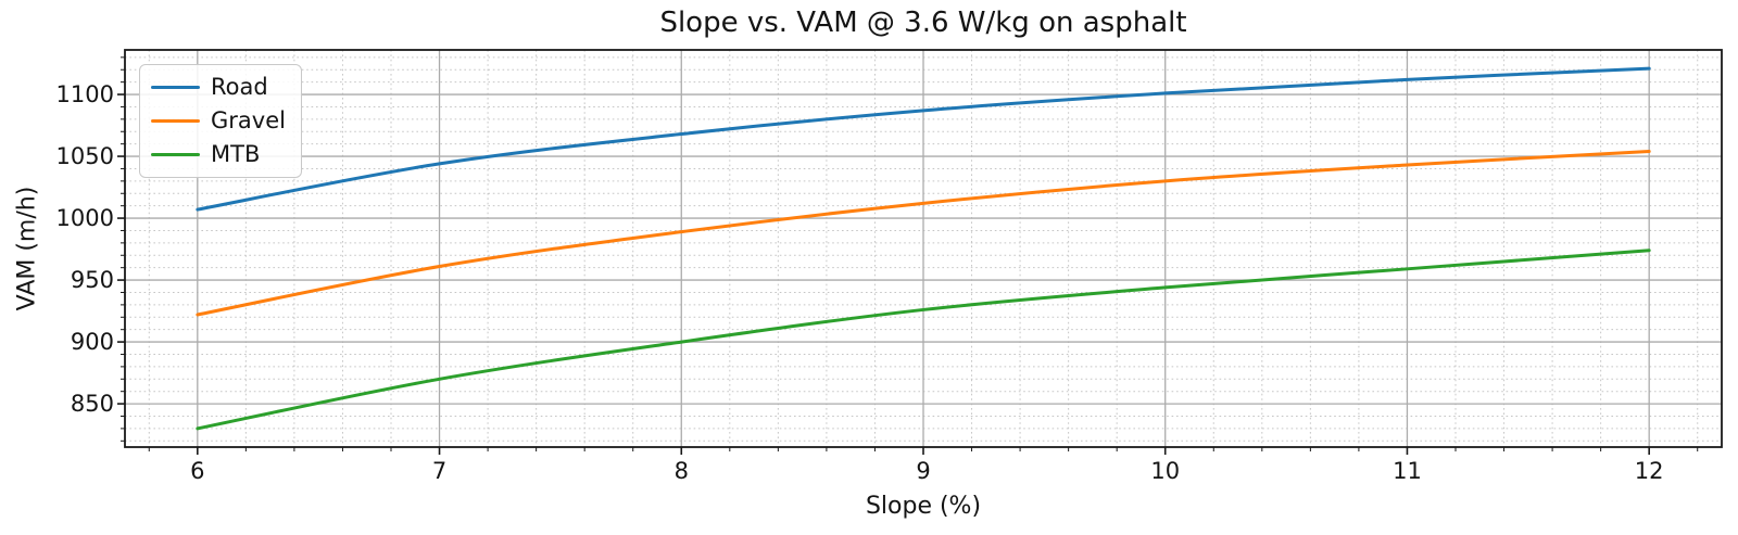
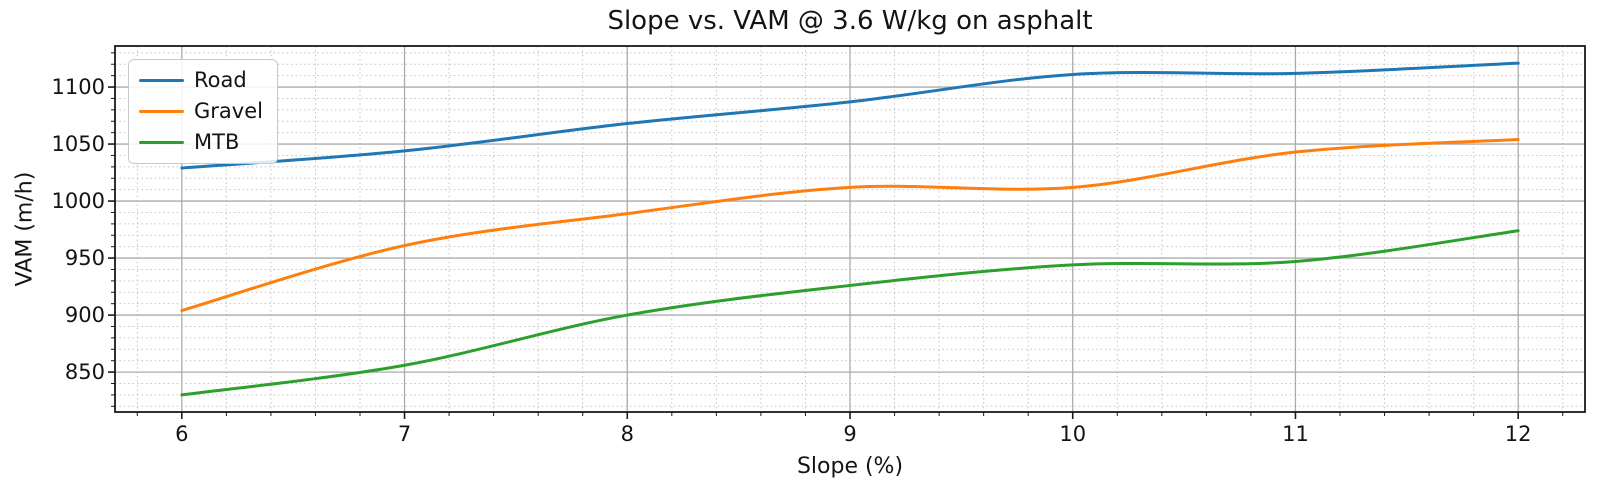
Road/6: 1007 -> 1029
Gravel/6: 922 -> 904
MTB/7: 870 -> 856
Road/10: 1101 -> 1111
Gravel/10: 1030 -> 1012
MTB/11: 959 -> 947
